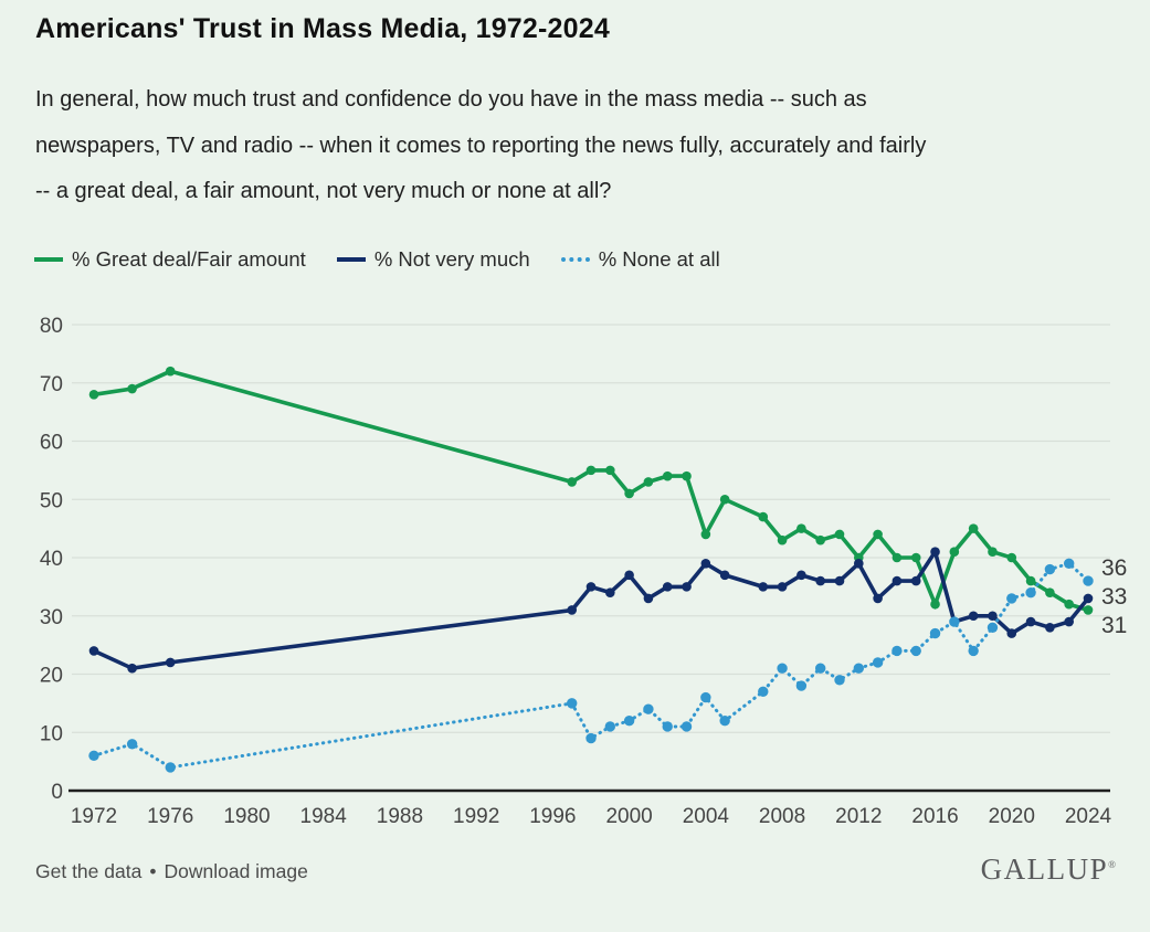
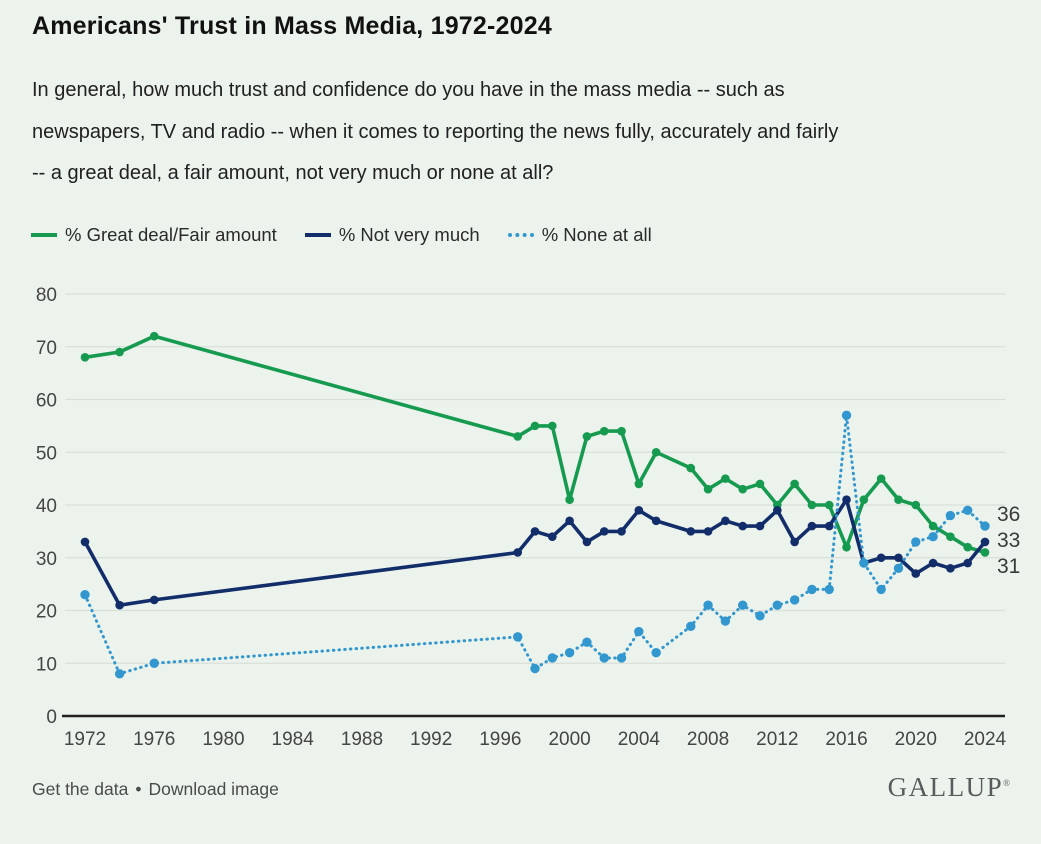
% Not very much/1972: 24 -> 33
% None at all/1972: 6 -> 23
% None at all/1976: 4 -> 10
% Great deal/Fair amount/2000: 51 -> 41
% None at all/2016: 27 -> 57
